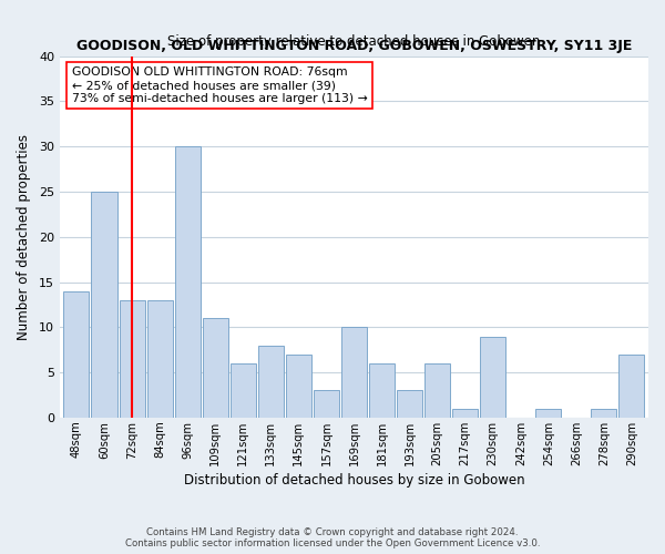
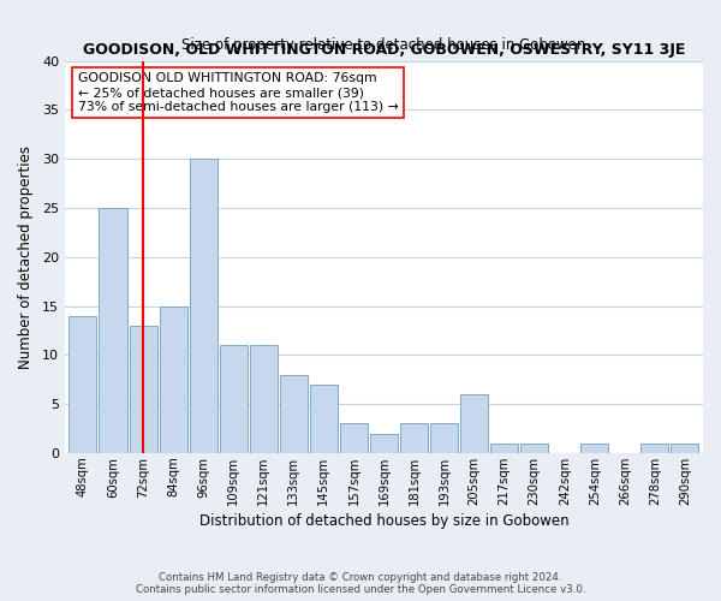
84sqm: 13 -> 15
121sqm: 6 -> 11
169sqm: 10 -> 2
181sqm: 6 -> 3
230sqm: 9 -> 1
290sqm: 7 -> 1
